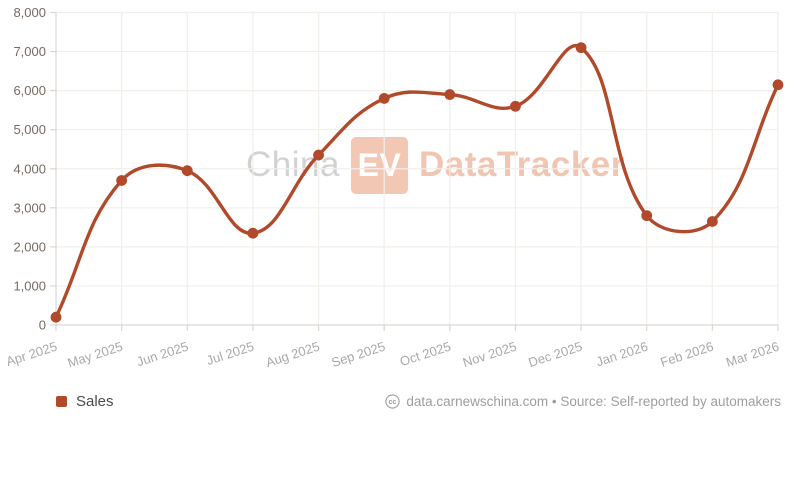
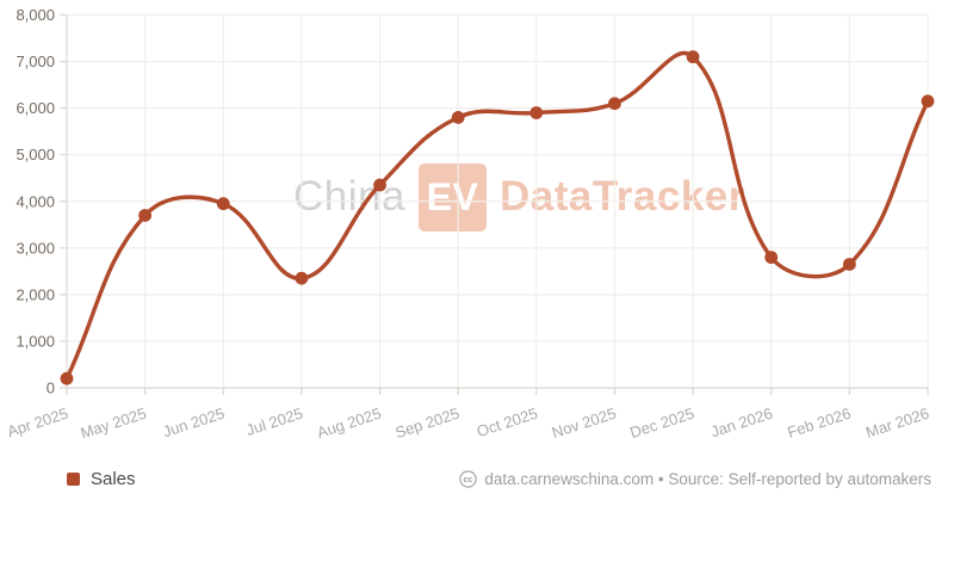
Nov 2025: 5600 -> 6100
